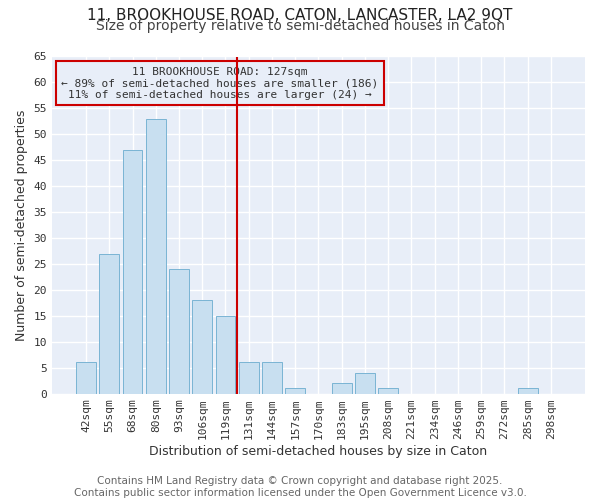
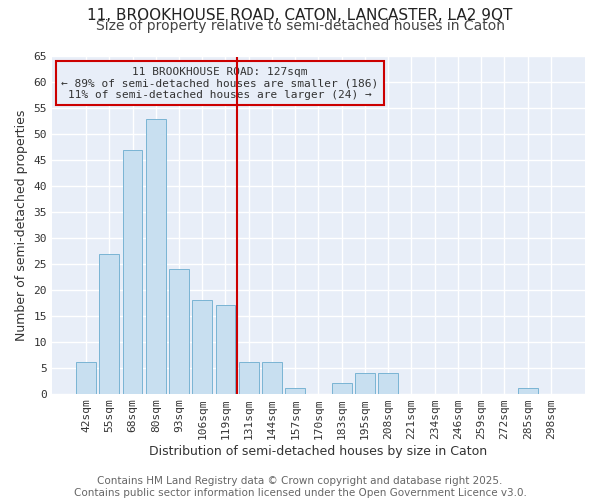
119sqm: 15 -> 17
208sqm: 1 -> 4
